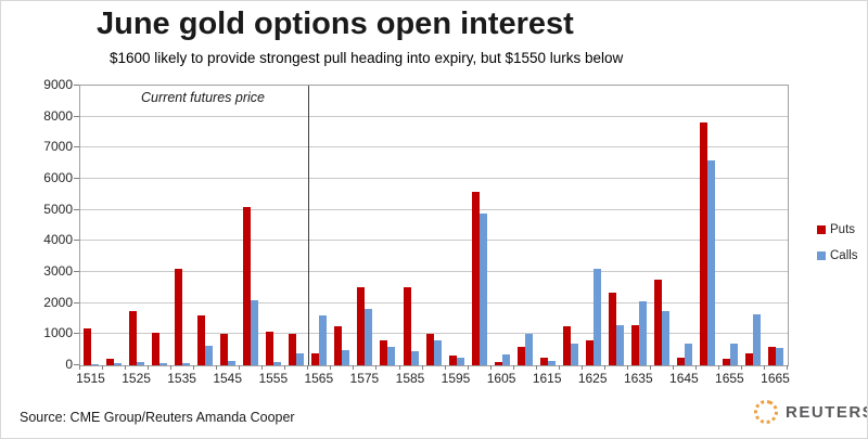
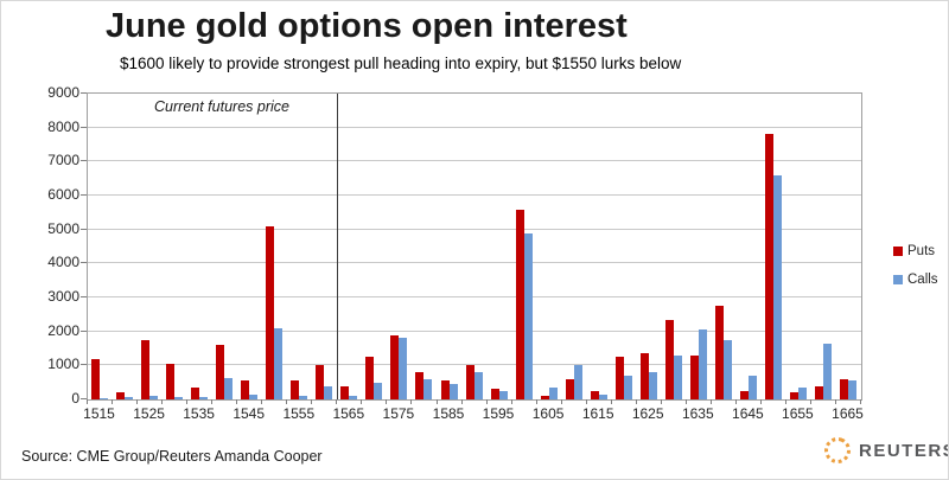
Puts/1535: 3100 -> 400
Puts/1545: 1000 -> 600
Puts/1555: 1100 -> 600
Calls/1565: 1600 -> 100
Puts/1575: 2500 -> 1900
Puts/1585: 2500 -> 600
Puts/1625: 800 -> 1400
Calls/1625: 3100 -> 800
Calls/1655: 700 -> 400
